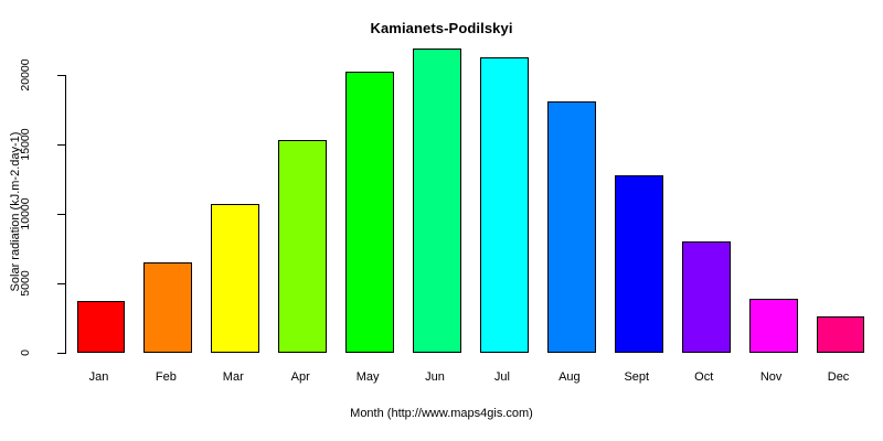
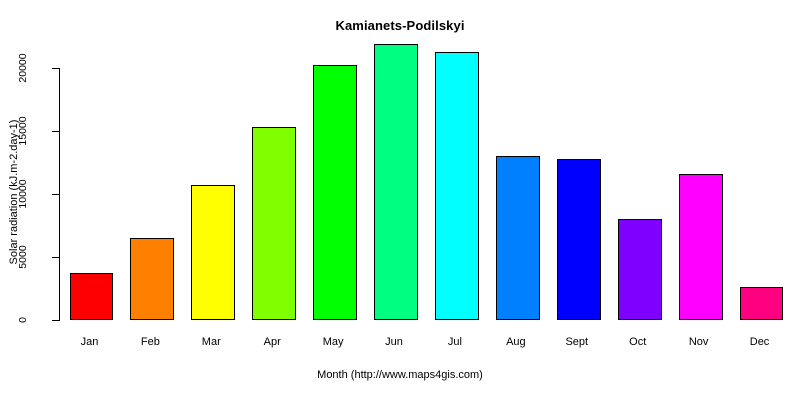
Aug: 18100 -> 13000
Nov: 3900 -> 11600
